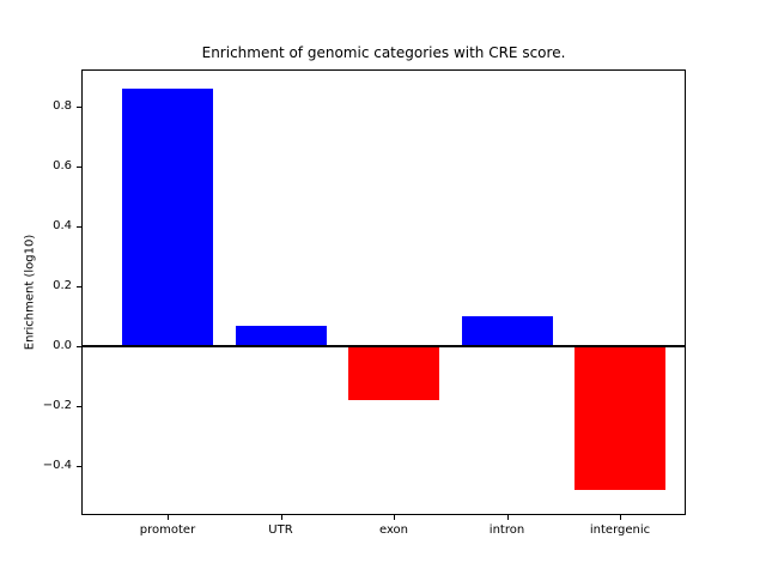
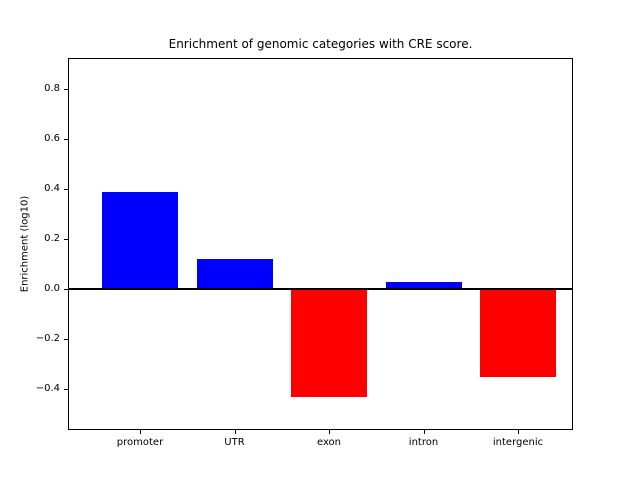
promoter: 0.86 -> 0.39
UTR: 0.07 -> 0.12
exon: -0.18 -> -0.43
intron: 0.10 -> 0.03
intergenic: -0.48 -> -0.35
